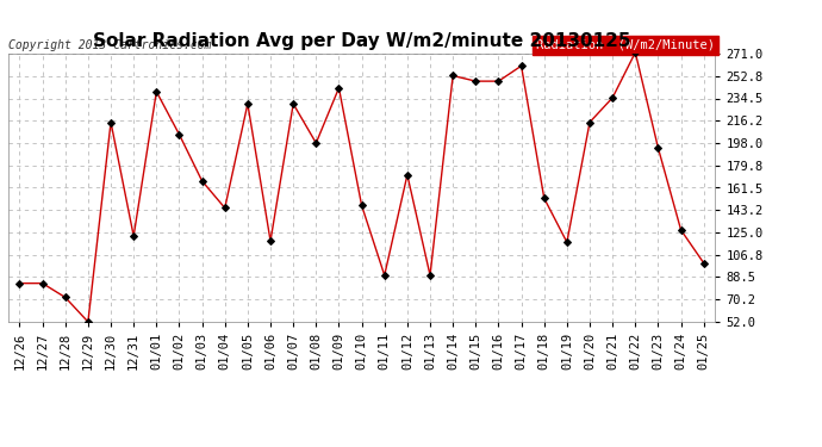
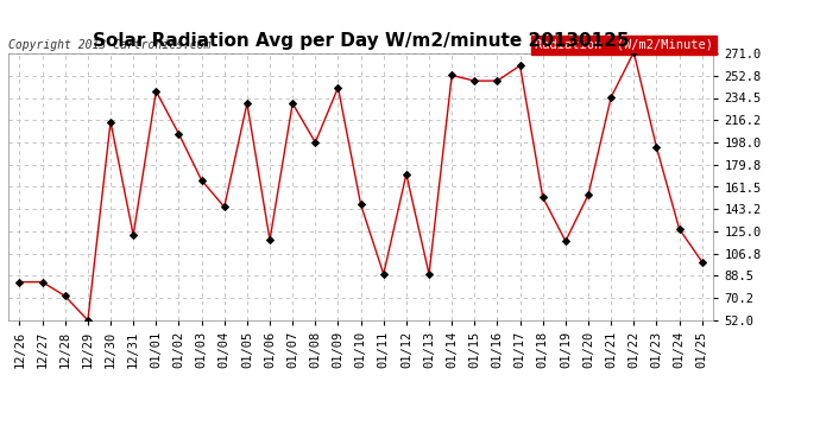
01/20: 215 -> 155
